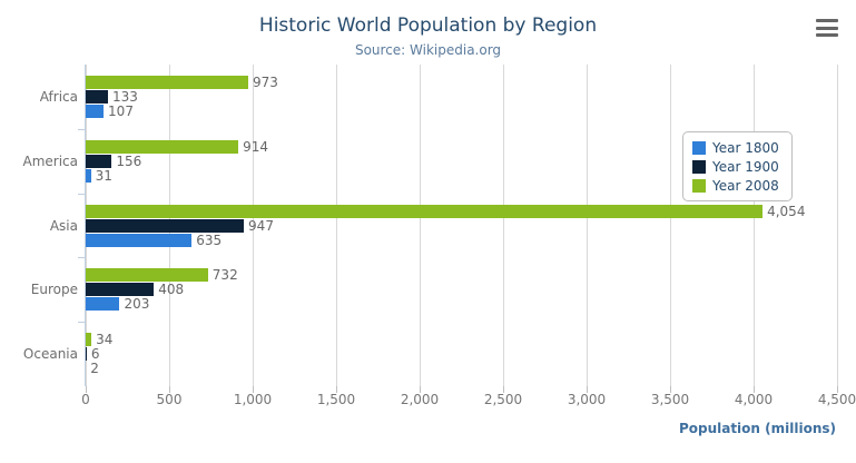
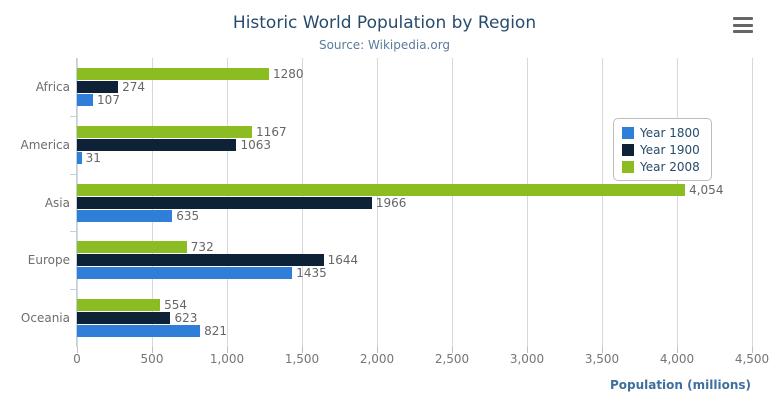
Year 1900/Africa: 133 -> 274
Year 2008/Africa: 973 -> 1280
Year 1900/America: 156 -> 1063
Year 2008/America: 914 -> 1167
Year 1900/Asia: 947 -> 1966
Year 1800/Europe: 203 -> 1435
Year 1900/Europe: 408 -> 1644
Year 1800/Oceania: 2 -> 821
Year 1900/Oceania: 6 -> 623
Year 2008/Oceania: 34 -> 554
